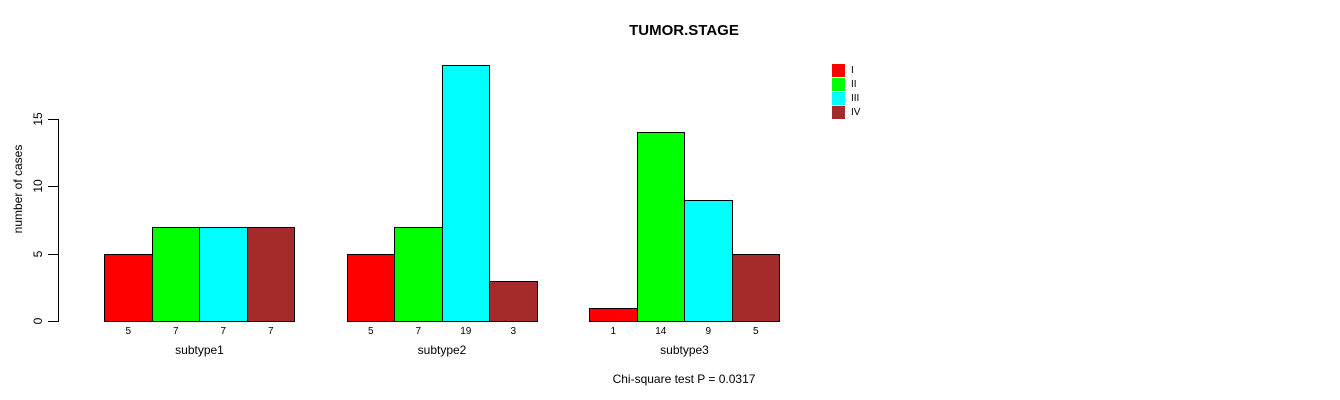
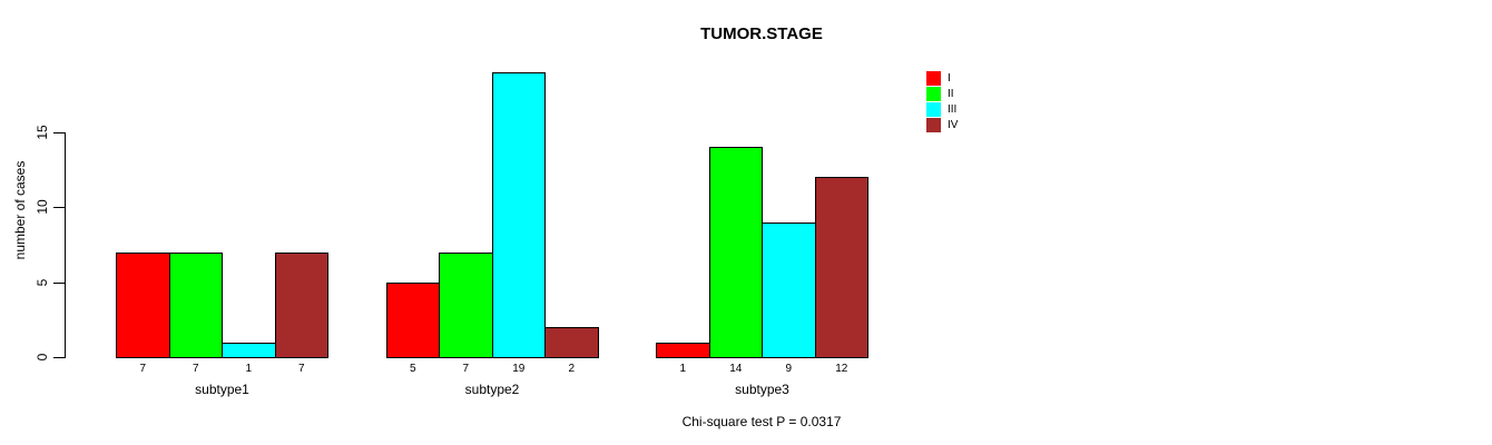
I/subtype1: 5 -> 7
III/subtype1: 7 -> 1
IV/subtype2: 3 -> 2
IV/subtype3: 5 -> 12
